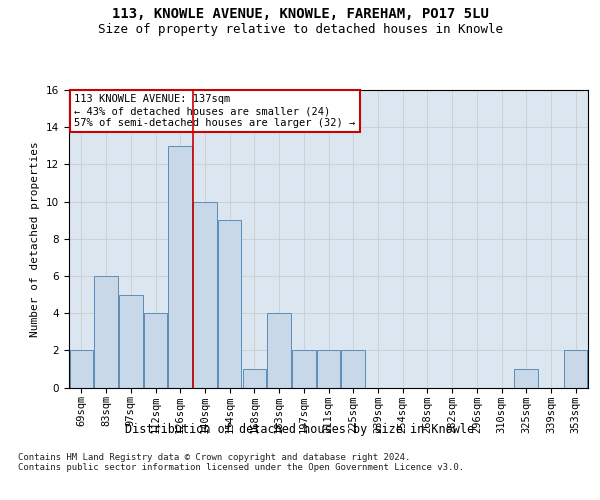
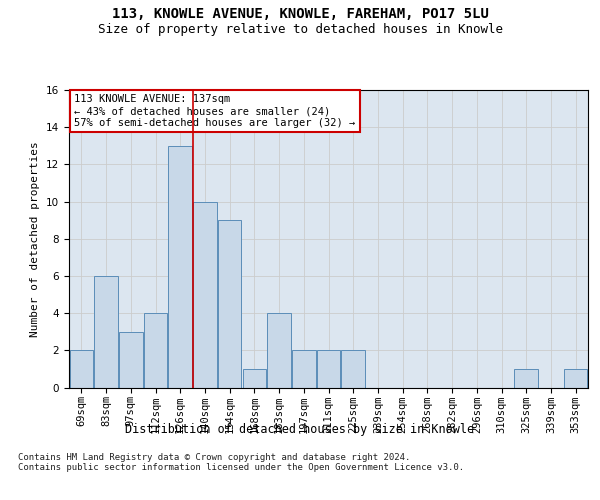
97sqm: 5 -> 3
353sqm: 2 -> 1
